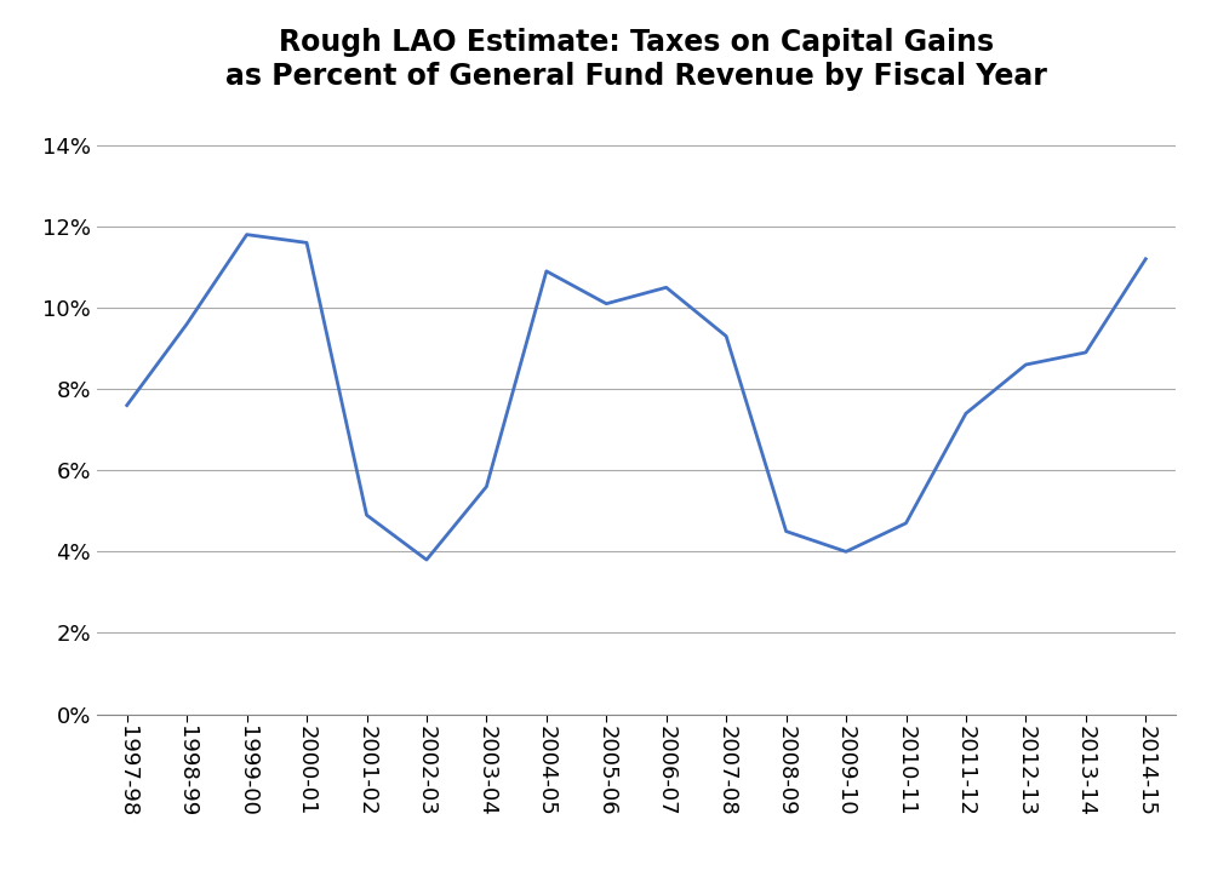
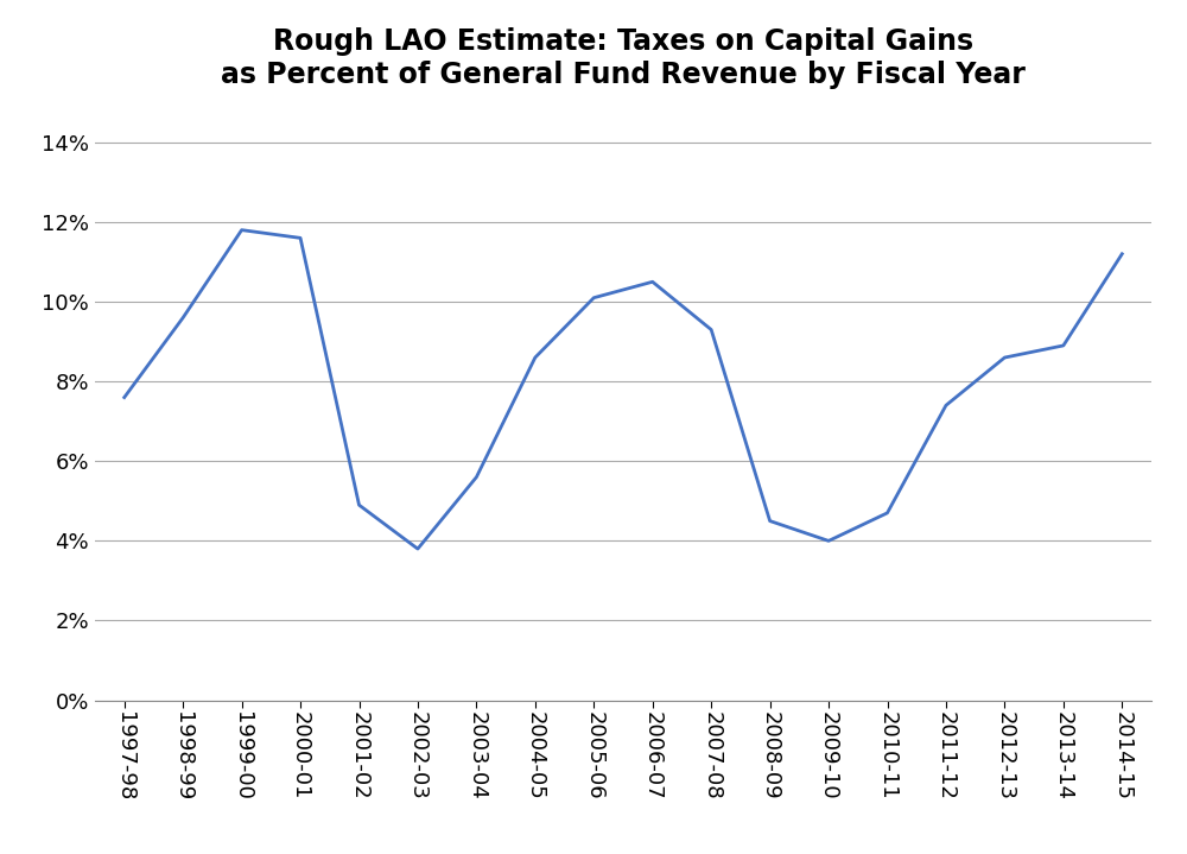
2004-05: 10.9% -> 8.6%
